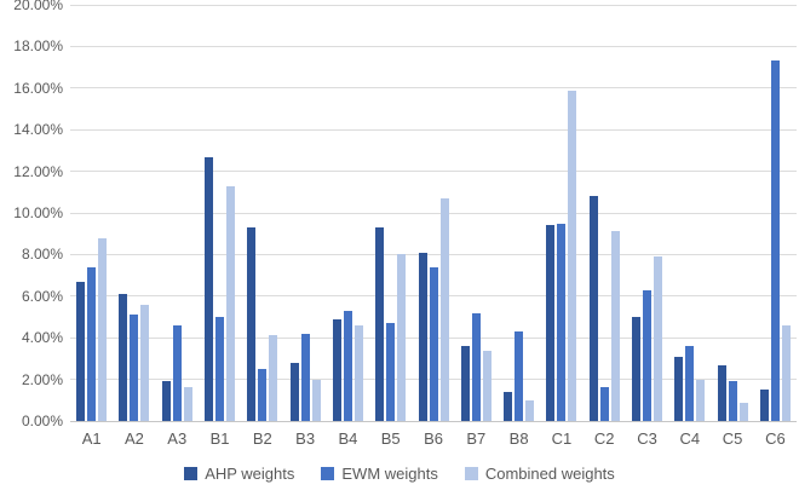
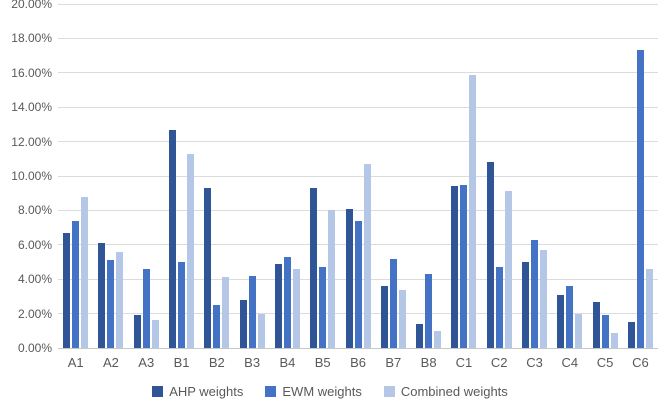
EWM weights/C2: 1.6% -> 4.7%
Combined weights/C3: 7.9% -> 5.7%
